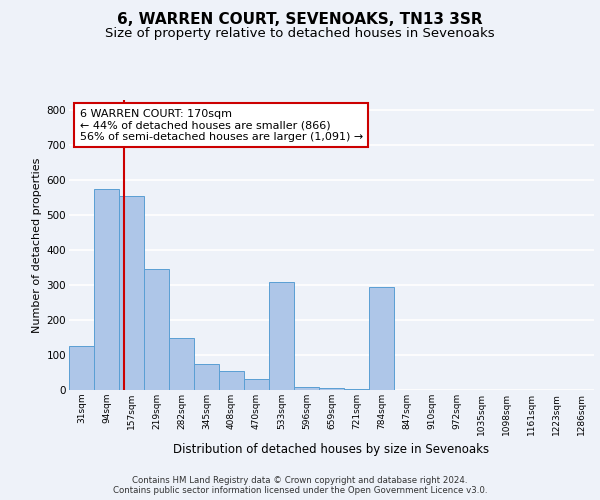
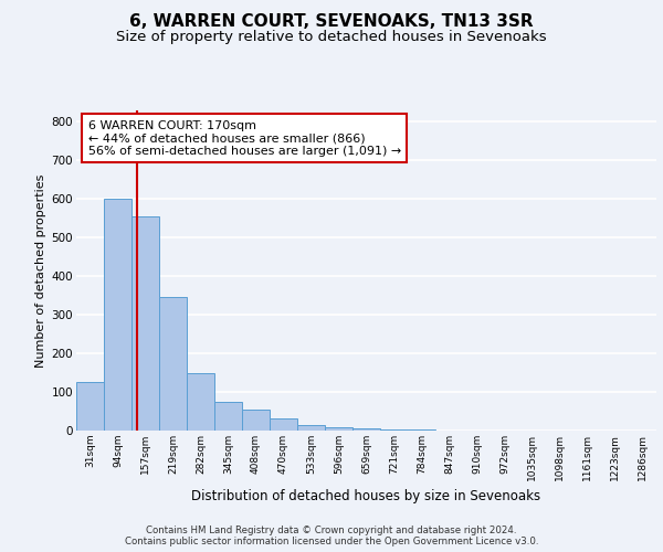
94sqm: 575 -> 600
533sqm: 310 -> 15
784sqm: 295 -> 2
